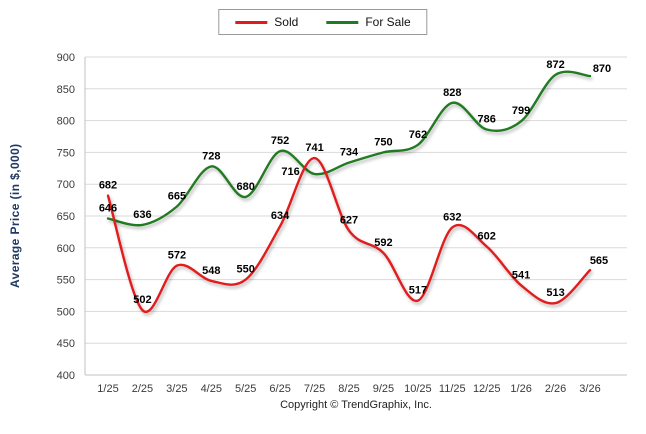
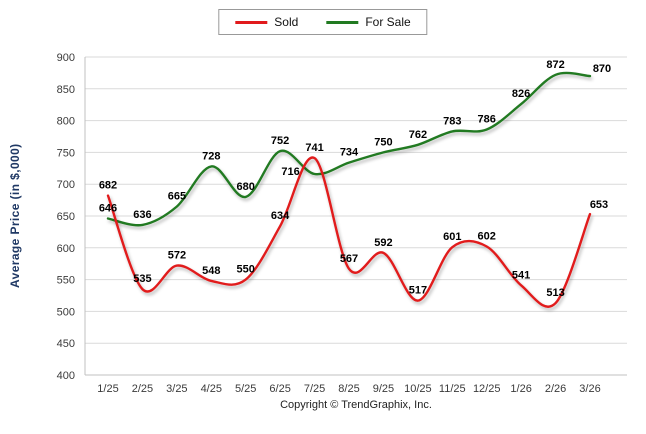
Sold/2/25: 502 -> 535
Sold/8/25: 627 -> 567
Sold/11/25: 632 -> 601
For Sale/11/25: 828 -> 783
For Sale/1/26: 799 -> 826
Sold/3/26: 565 -> 653
